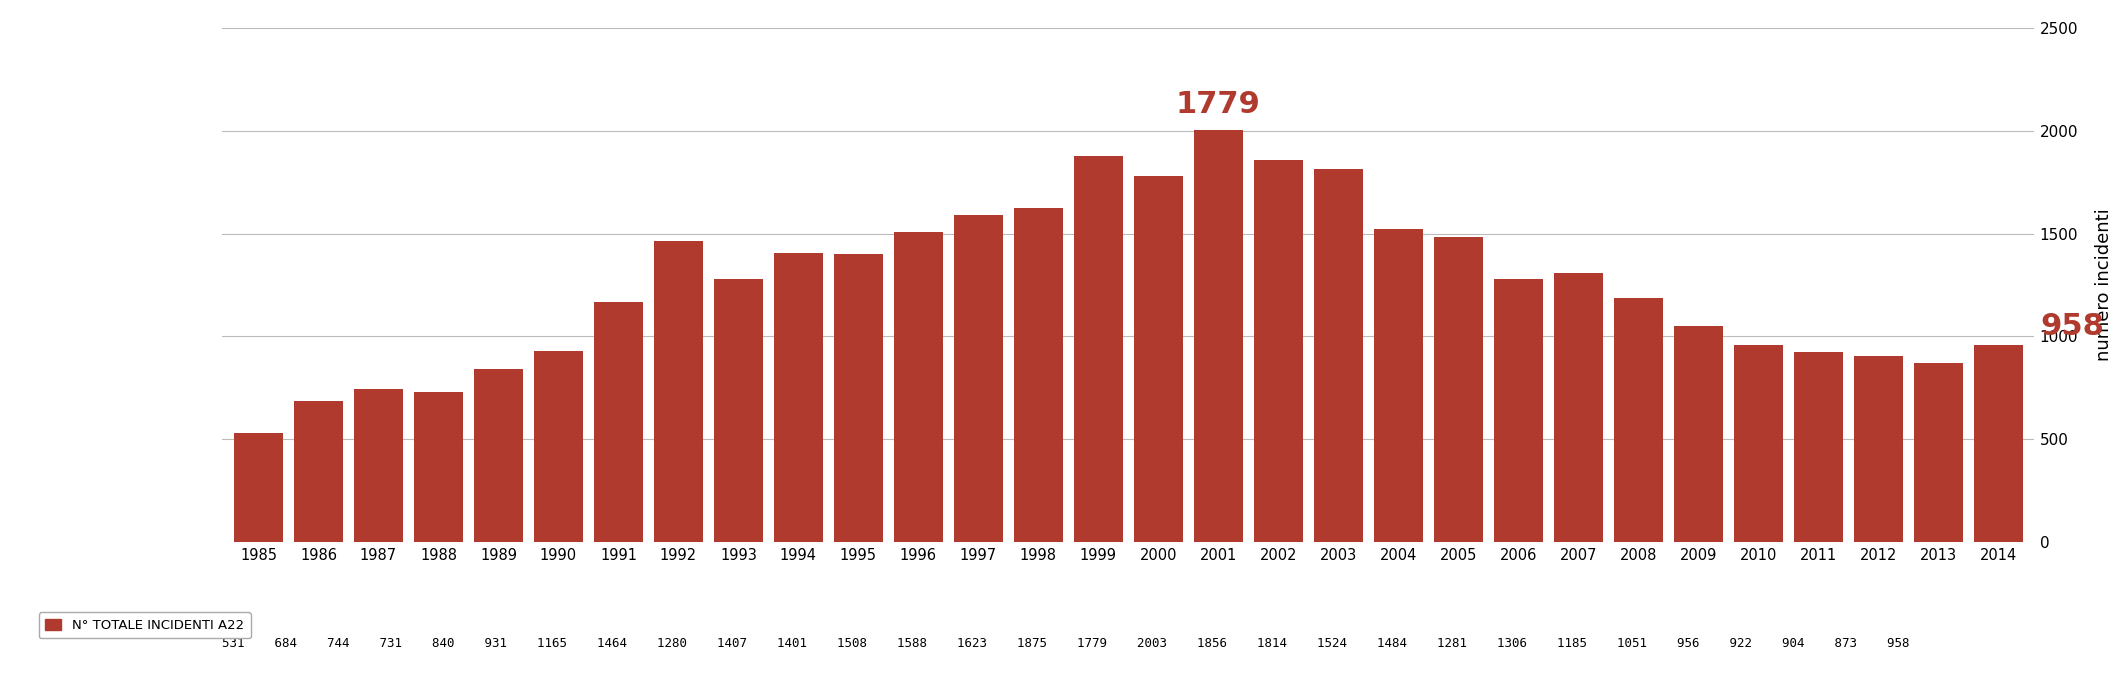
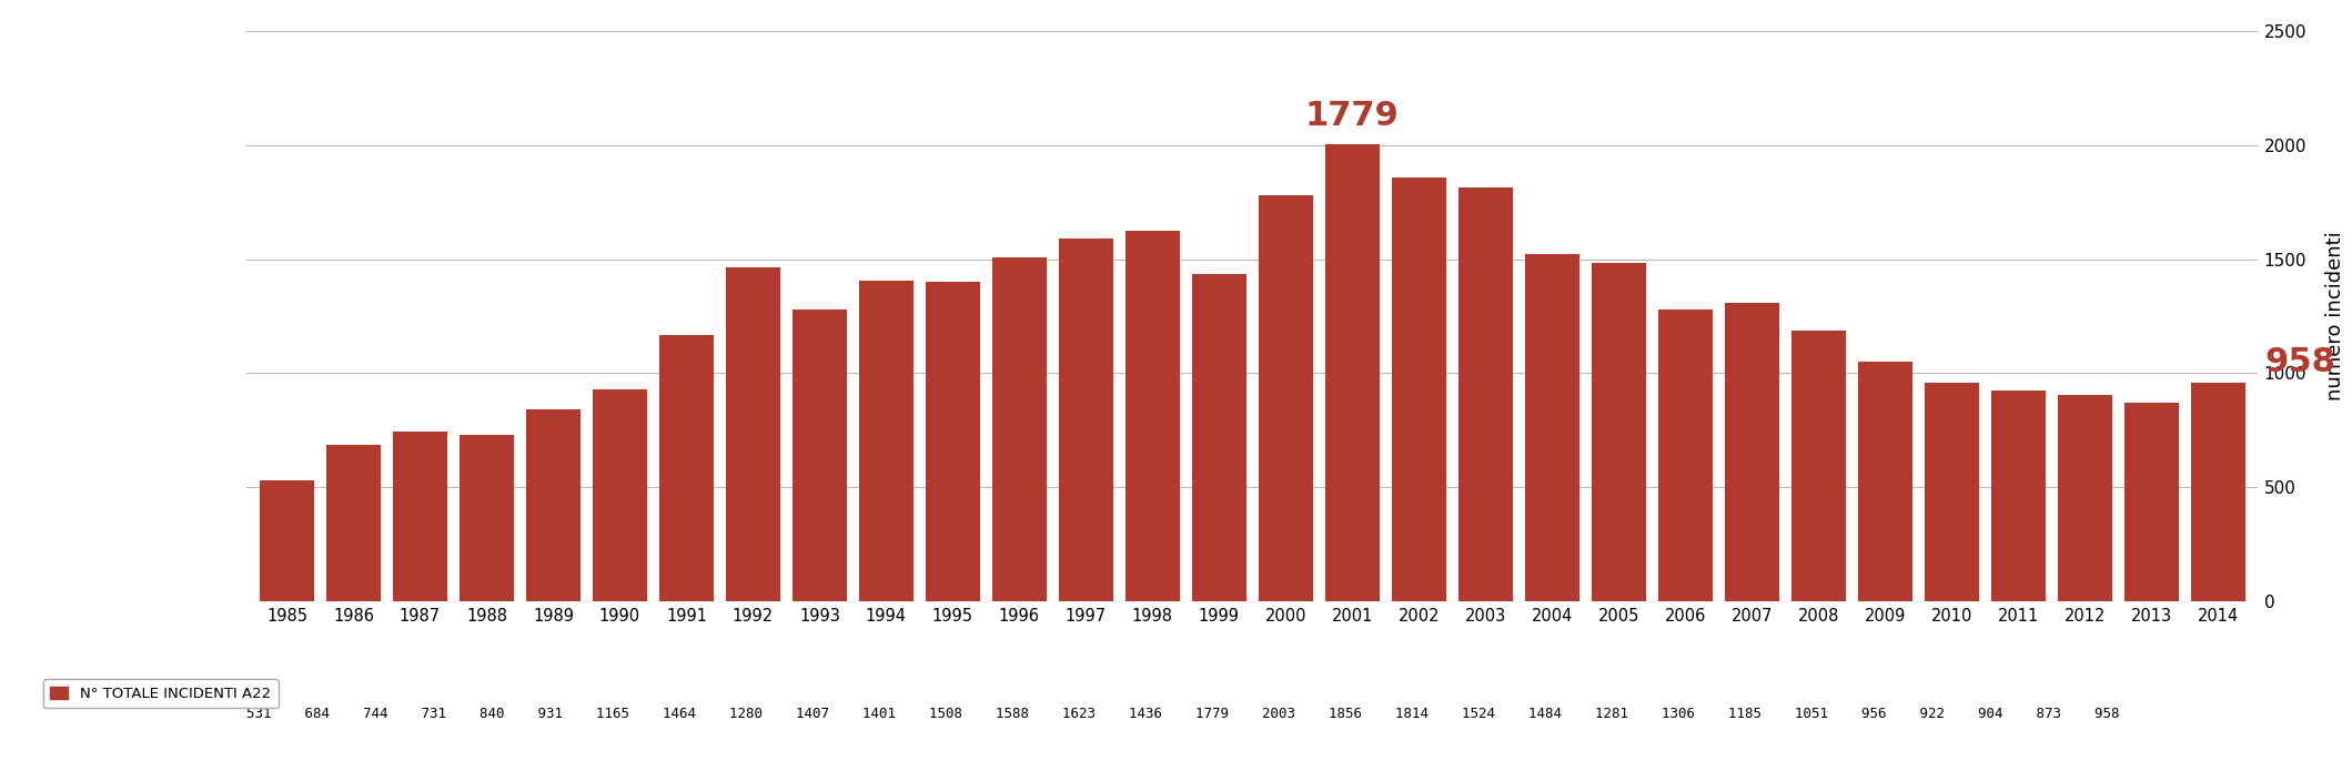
1999: 1875 -> 1436
